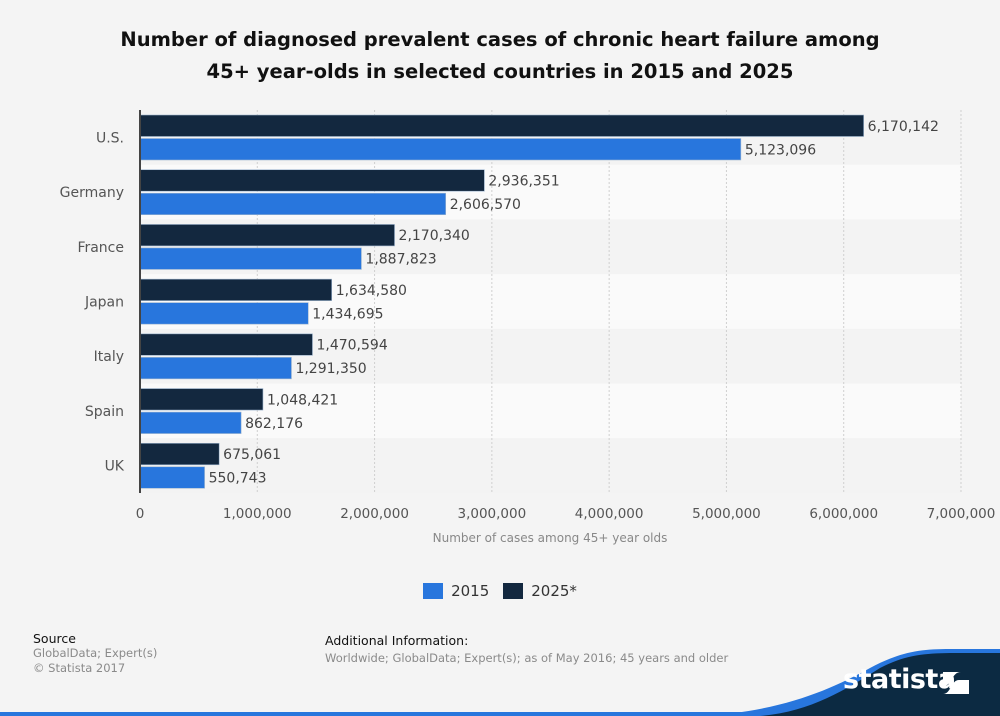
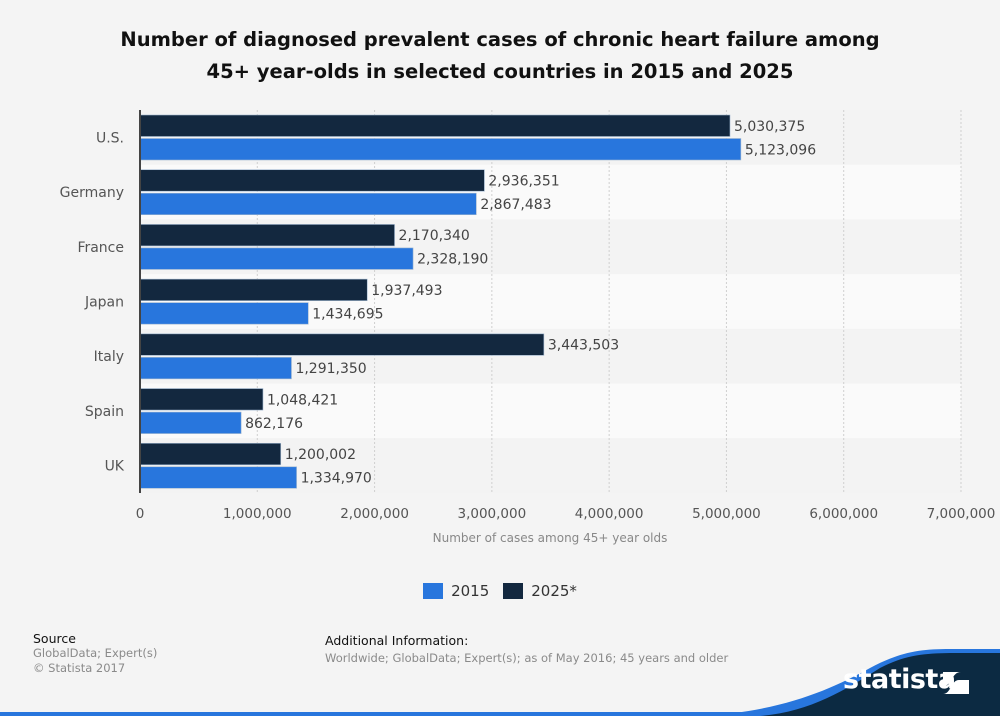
2025*/U.S.: 6,170,142 -> 5,030,375
2015/Germany: 2,606,570 -> 2,867,483
2015/France: 1,887,823 -> 2,328,190
2025*/Japan: 1,634,580 -> 1,937,493
2025*/Italy: 1,470,594 -> 3,443,503
2025*/UK: 675,061 -> 1,200,002
2015/UK: 550,743 -> 1,334,970
